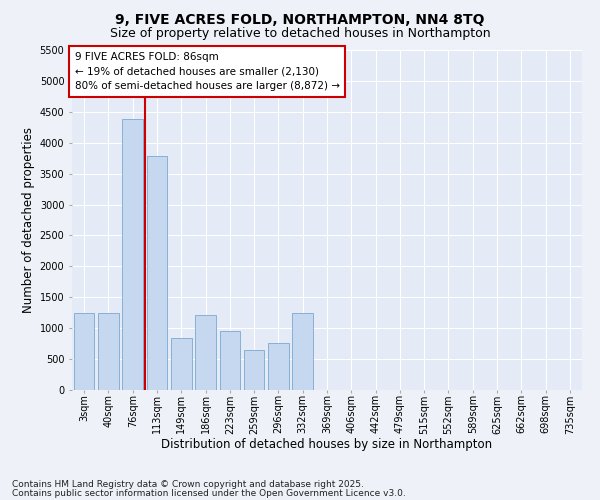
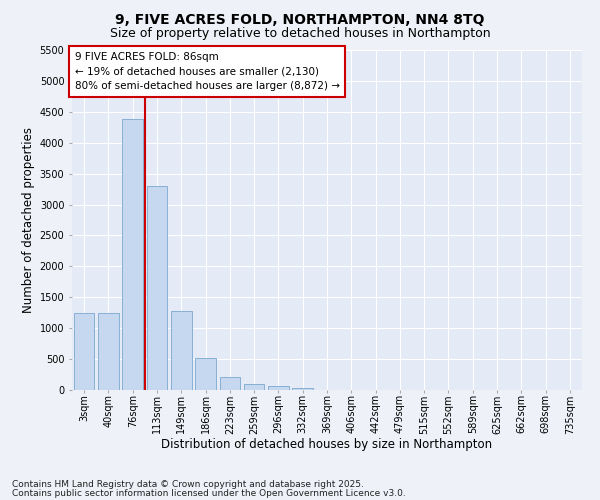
113sqm: 3780 -> 3300
149sqm: 840 -> 1280
186sqm: 1220 -> 510
223sqm: 960 -> 220
259sqm: 640 -> 100
296sqm: 760 -> 60
332sqm: 1240 -> 40
